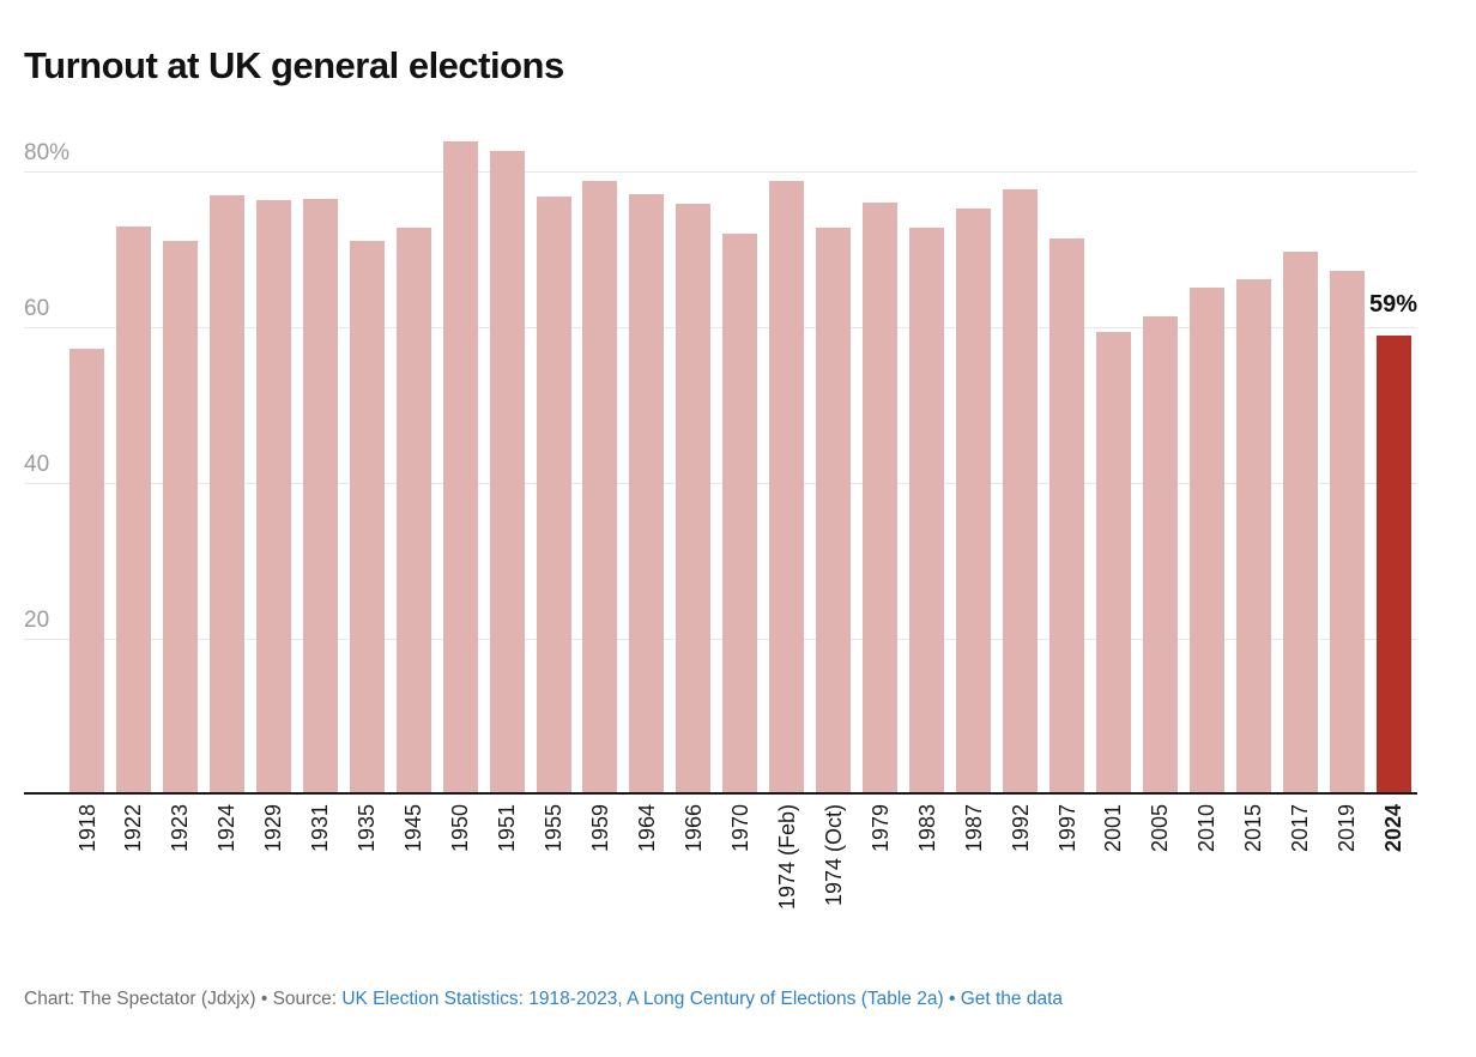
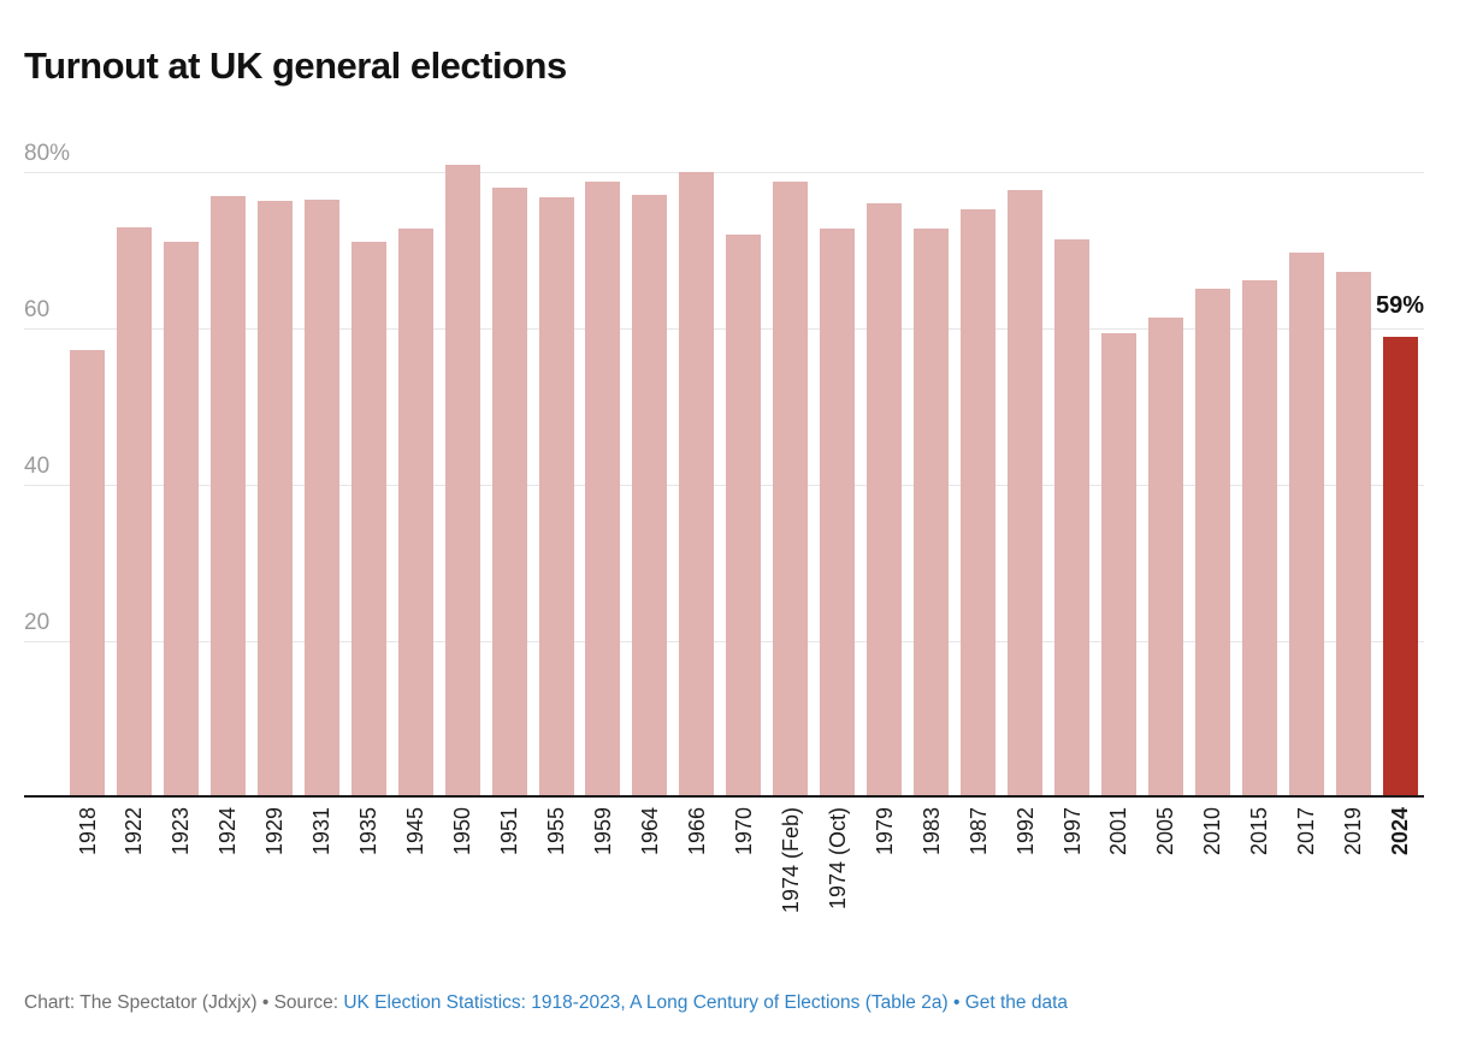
1950: 84% -> 81%
1951: 83% -> 78%
1966: 76% -> 80%
